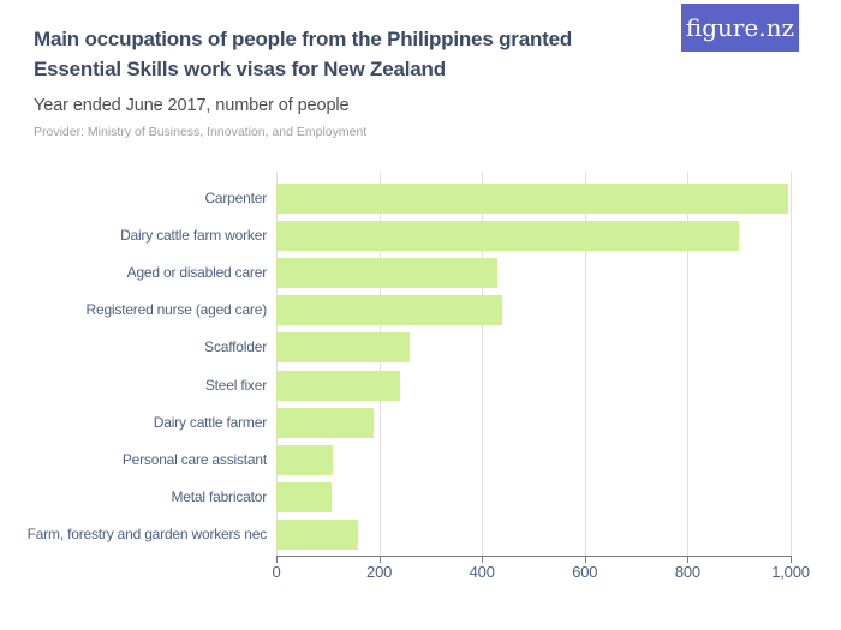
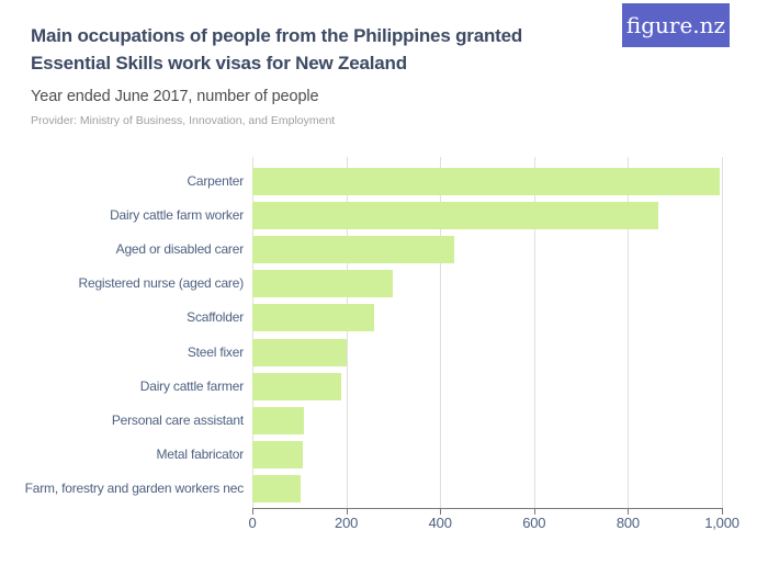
Dairy cattle farm worker: 900 -> 860
Registered nurse (aged care): 440 -> 300
Steel fixer: 240 -> 200
Farm, forestry and garden workers nec: 160 -> 100
